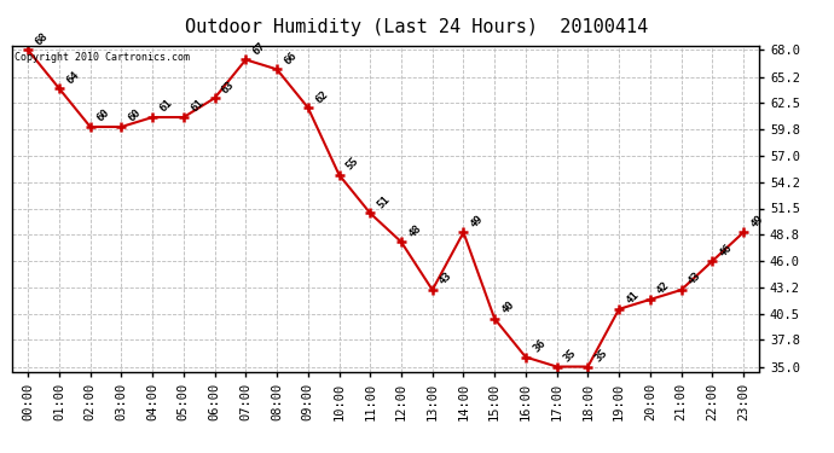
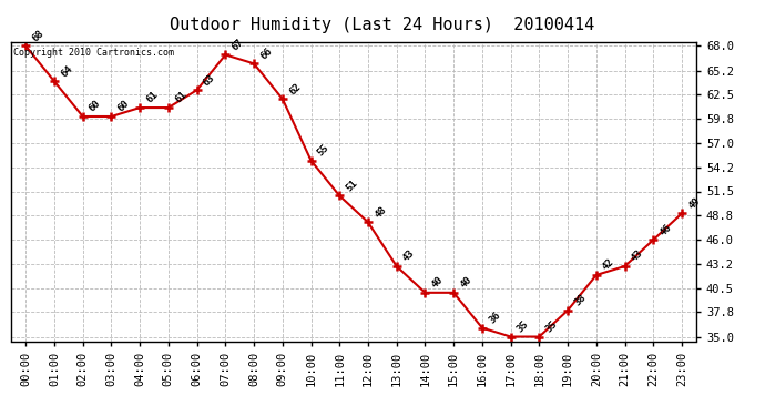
14:00: 49 -> 40
19:00: 41 -> 38
